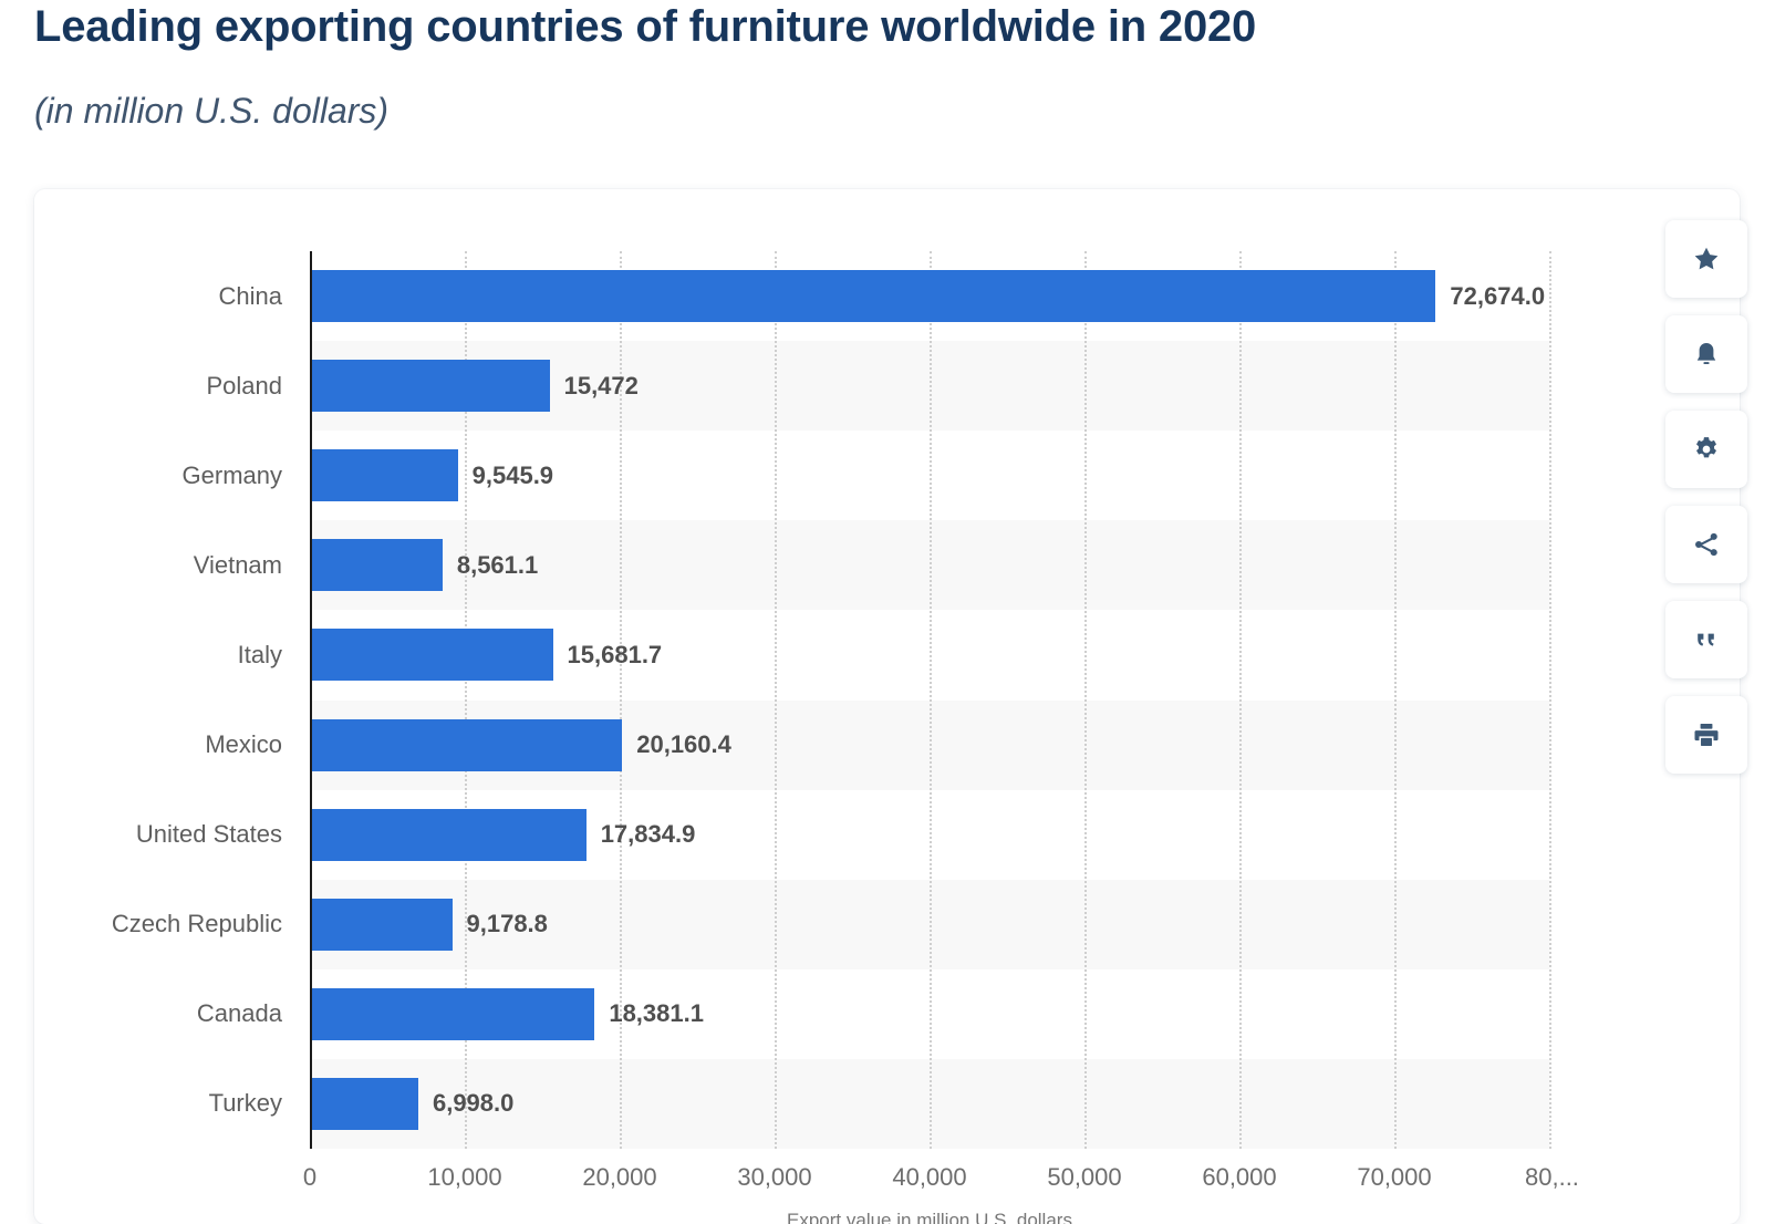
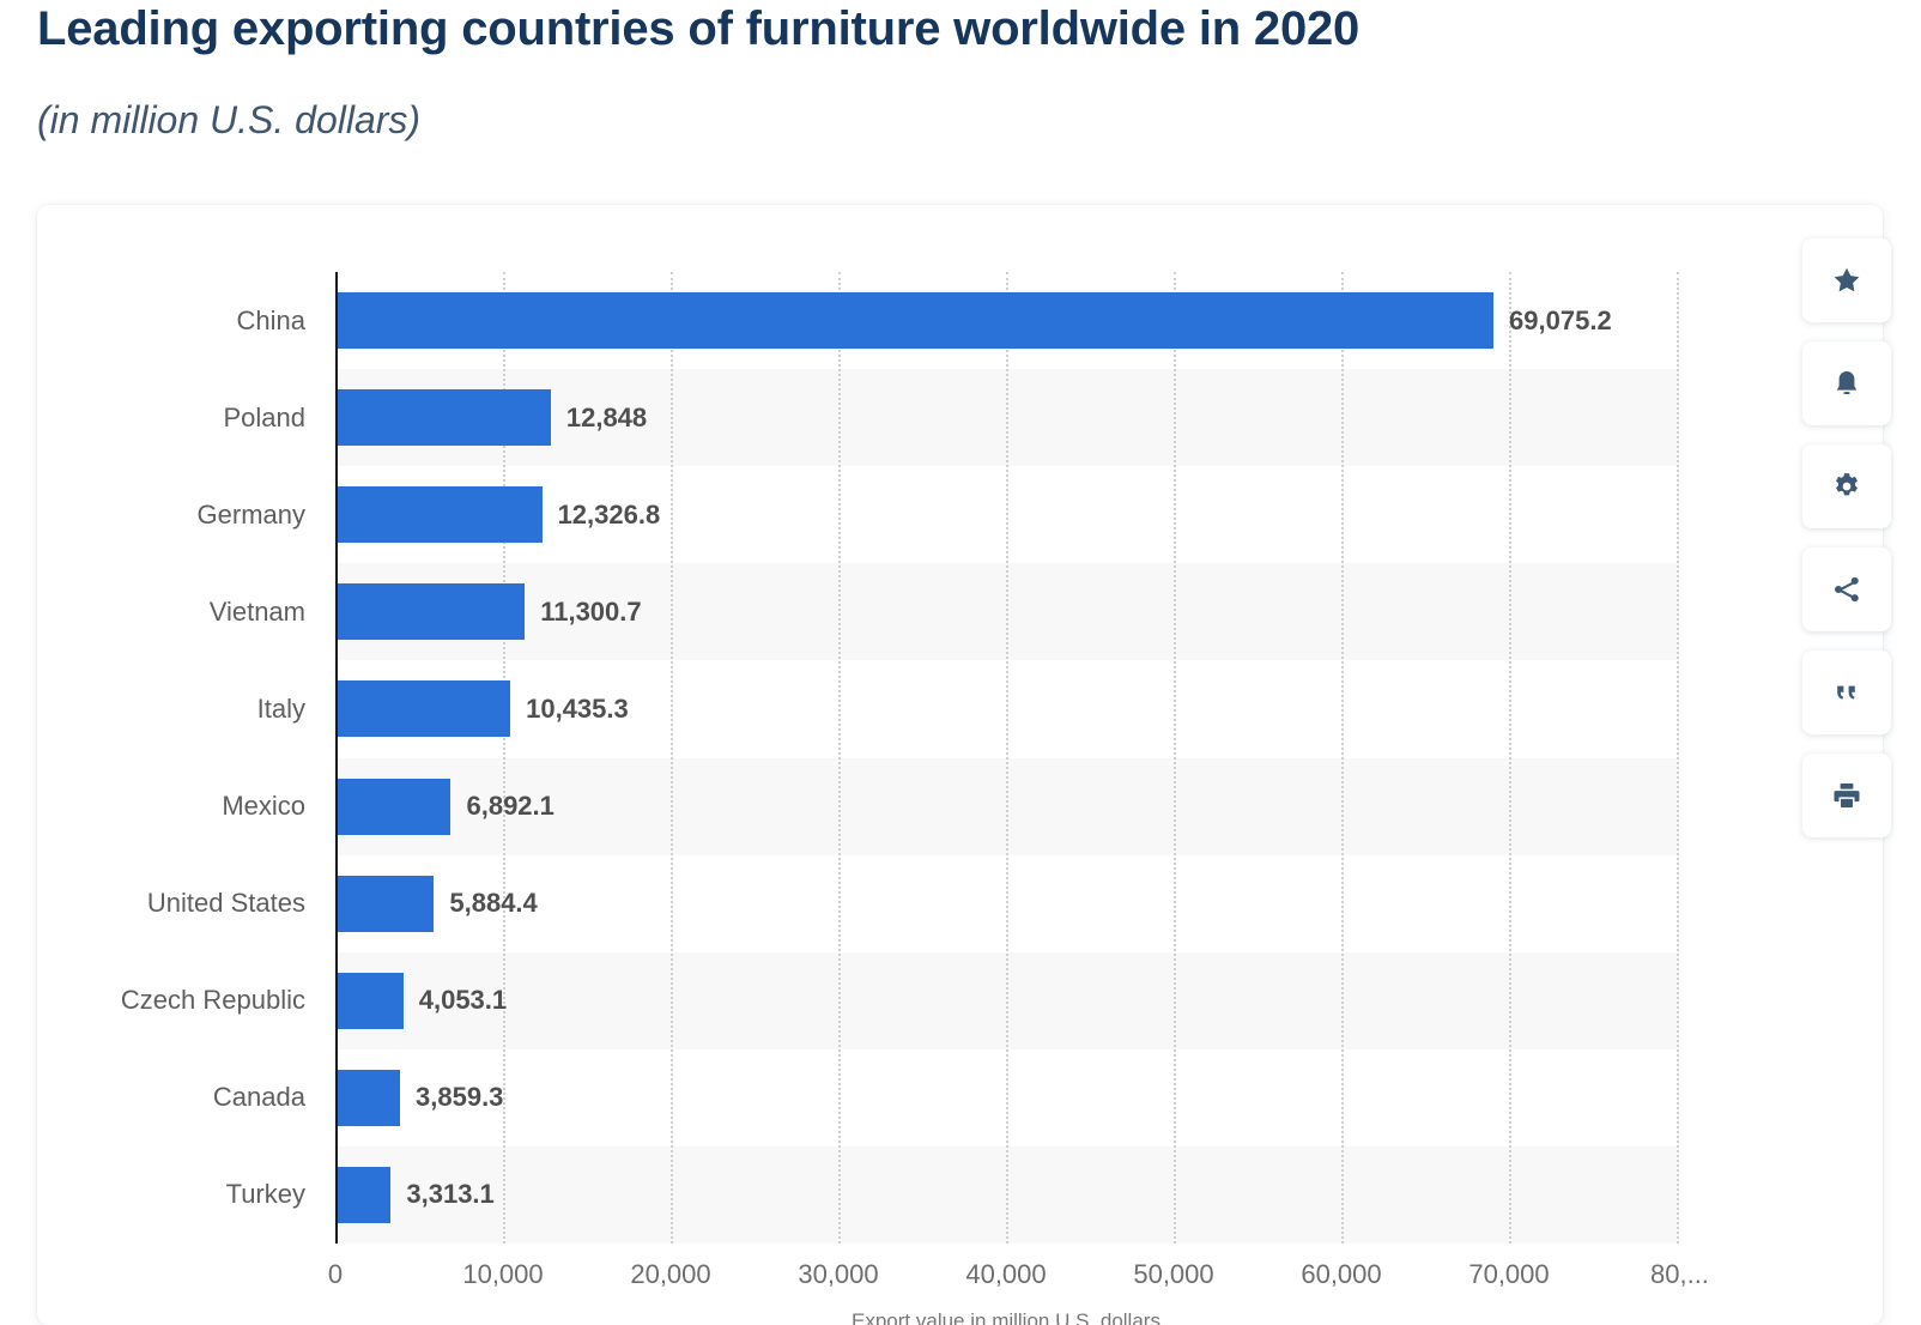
China: 72,674.0 -> 69,075.2
Poland: 15,472 -> 12,848
Germany: 9,545.9 -> 12,326.8
Vietnam: 8,561.1 -> 11,300.7
Italy: 15,681.7 -> 10,435.3
Mexico: 20,160.4 -> 6,892.1
United States: 17,834.9 -> 5,884.4
Czech Republic: 9,178.8 -> 4,053.1
Canada: 18,381.1 -> 3,859.3
Turkey: 6,998.0 -> 3,313.1
